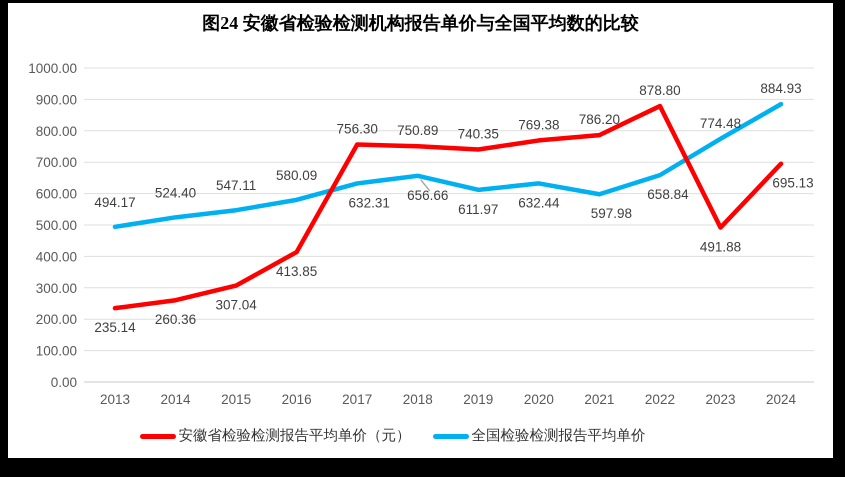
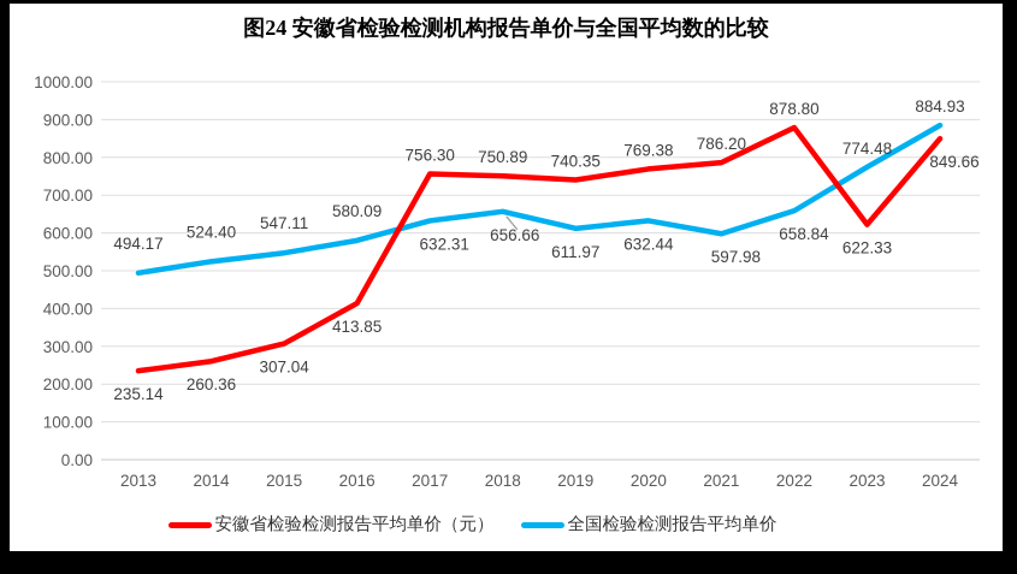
安徽省检验检测报告平均单价（元）/2023: 491.88 -> 622.33
安徽省检验检测报告平均单价（元）/2024: 695.13 -> 849.66
